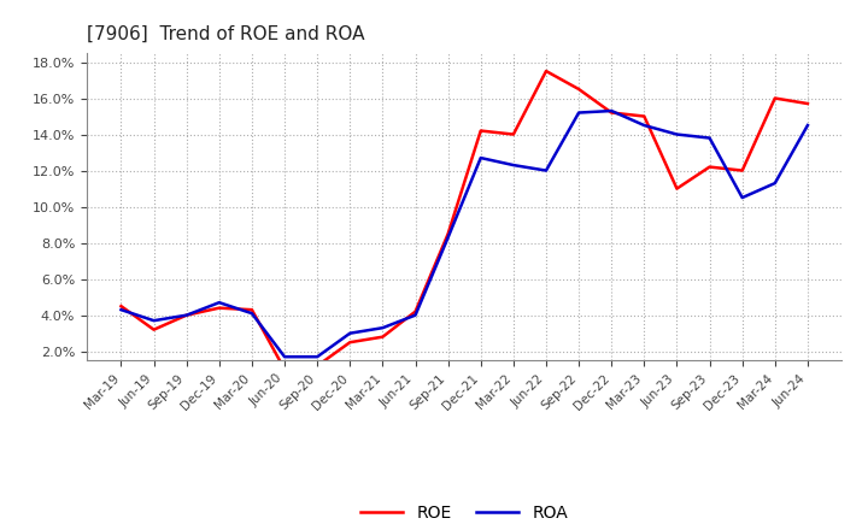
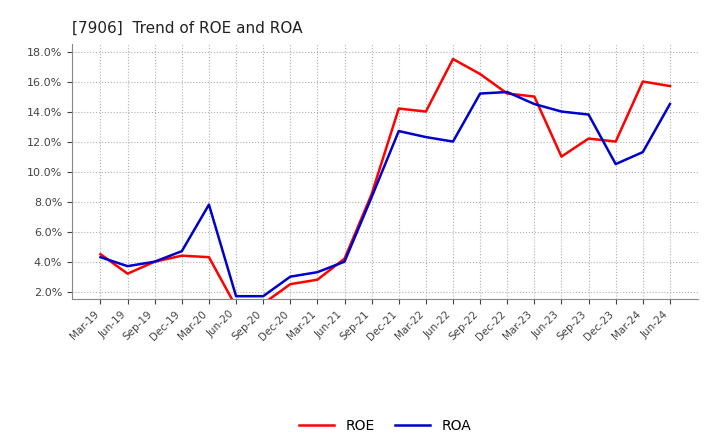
ROA/Mar-20: 4.1% -> 7.8%
